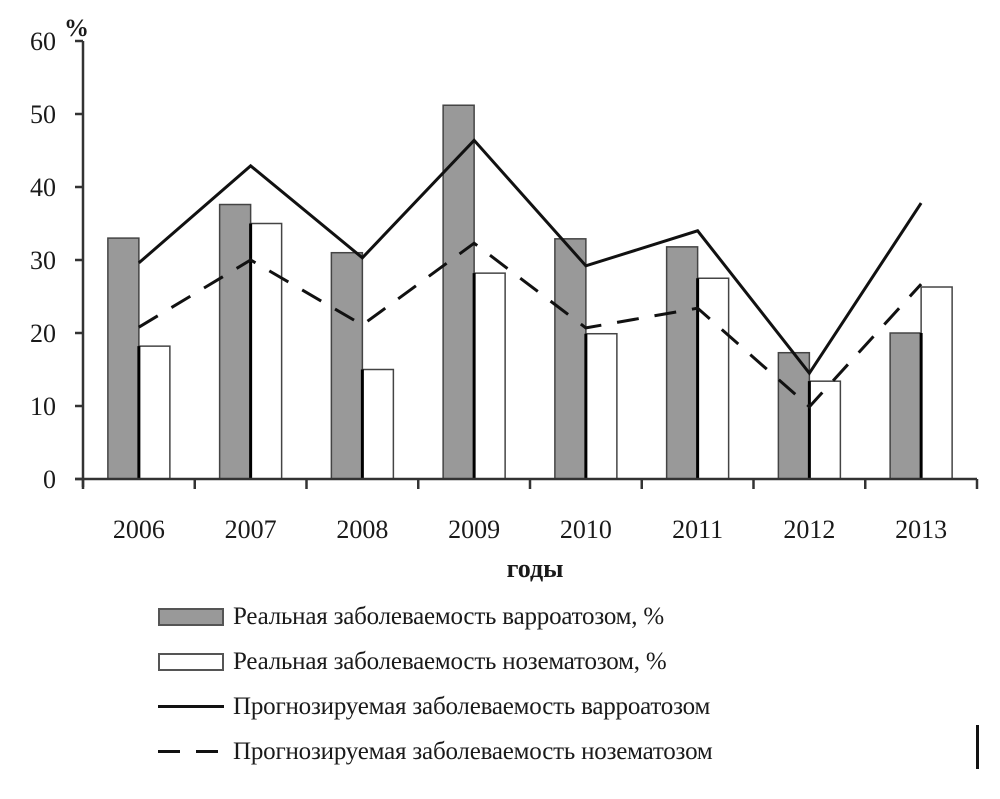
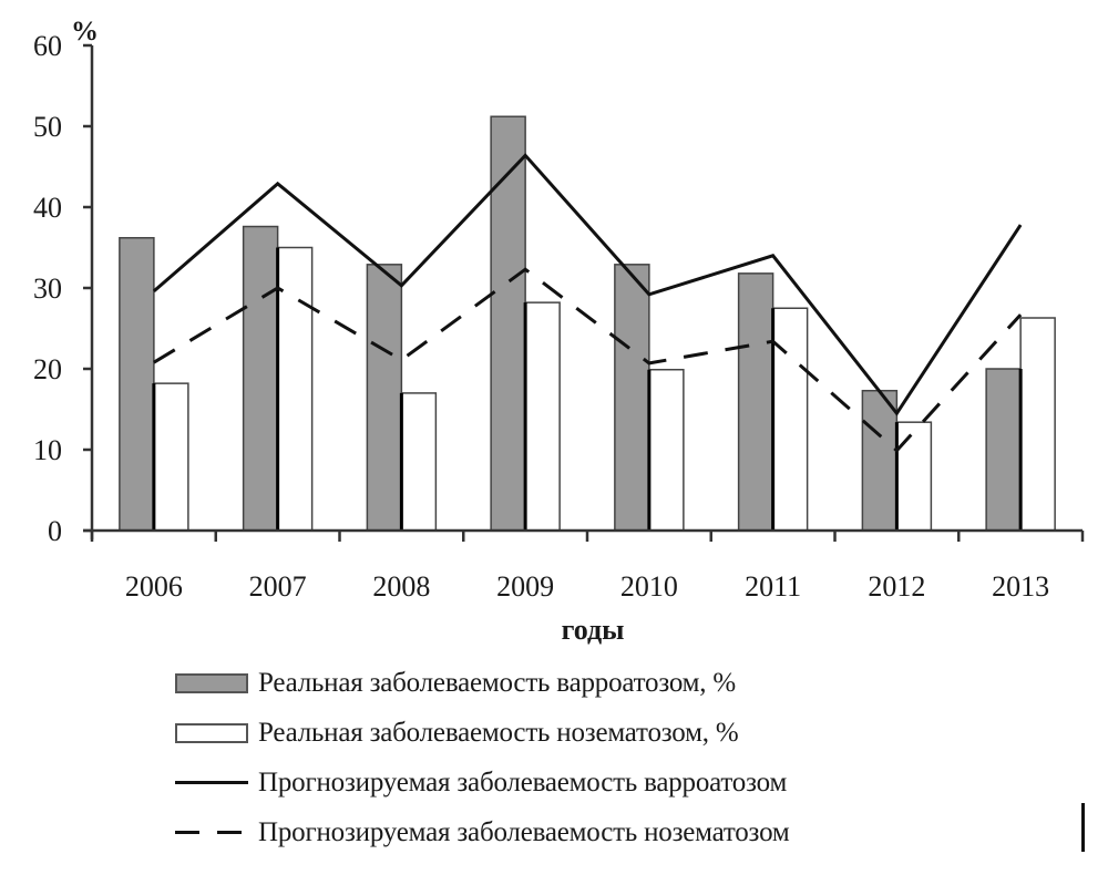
Реальная заболеваемость варроатозом, %/2006: 33 -> 36
Реальная заболеваемость варроатозом, %/2008: 31 -> 33
Реальная заболеваемость нозематозом, %/2008: 15 -> 17
